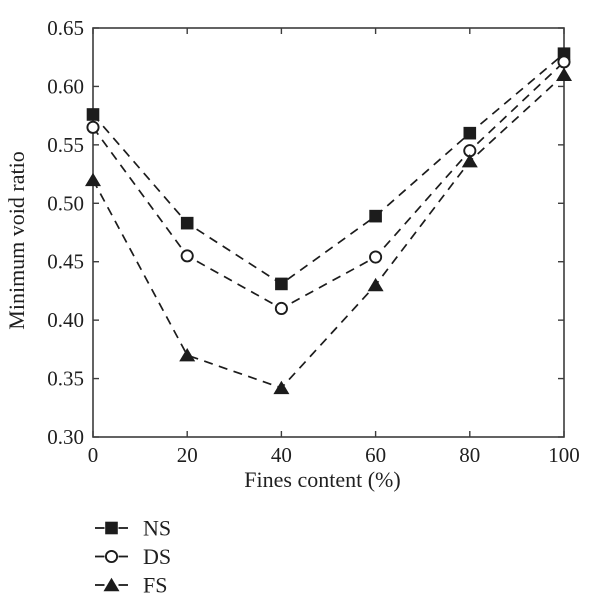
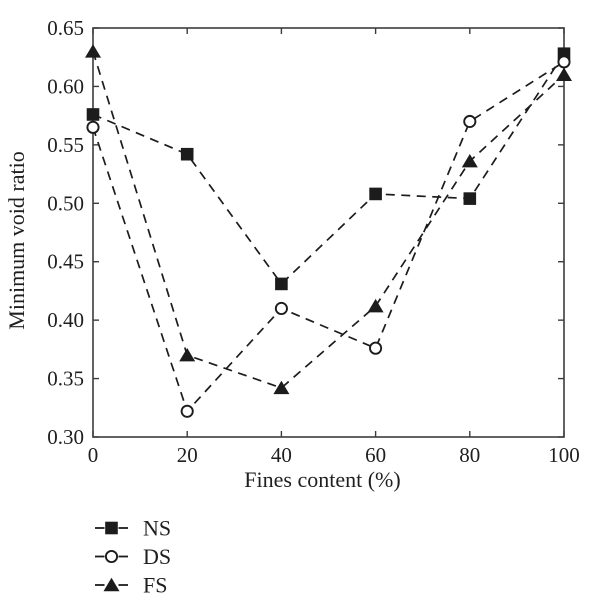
FS/0: 0.520 -> 0.630
NS/20: 0.483 -> 0.542
DS/20: 0.455 -> 0.322
NS/60: 0.489 -> 0.508
DS/60: 0.454 -> 0.376
FS/60: 0.430 -> 0.412
NS/80: 0.560 -> 0.504
DS/80: 0.545 -> 0.570
